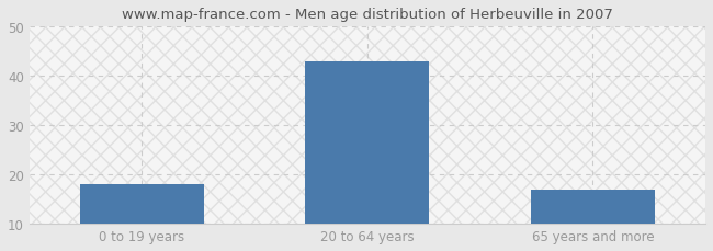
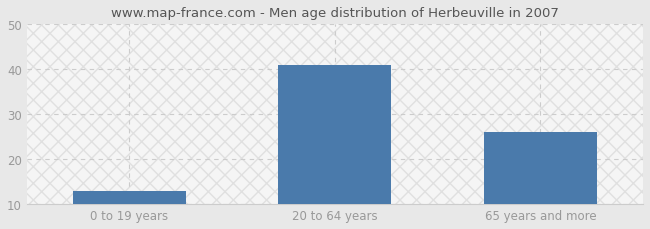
0 to 19 years: 18 -> 13
20 to 64 years: 43 -> 41
65 years and more: 17 -> 26
